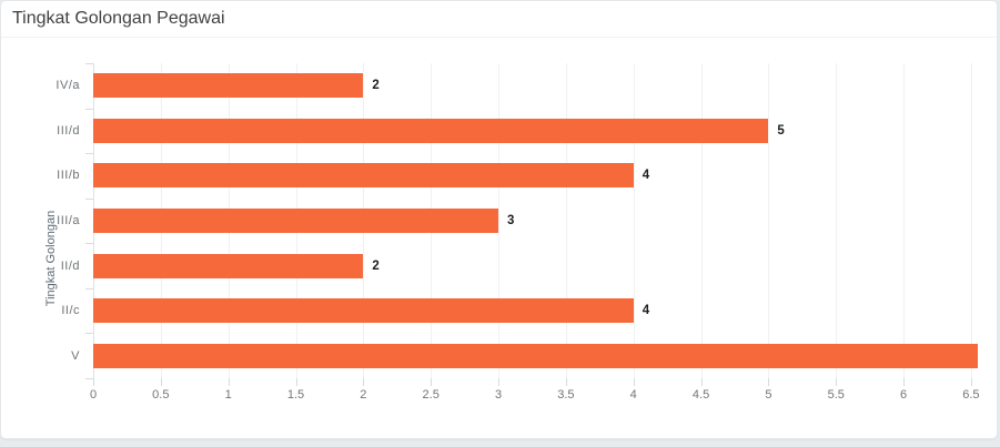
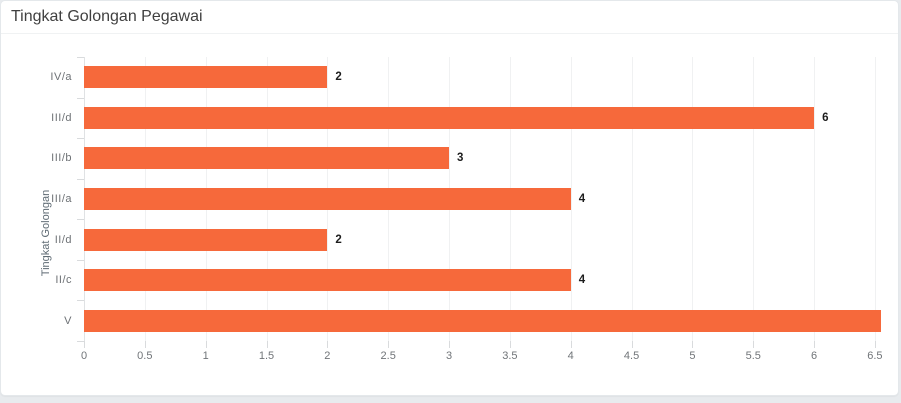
III/d: 5 -> 6
III/b: 4 -> 3
III/a: 3 -> 4
